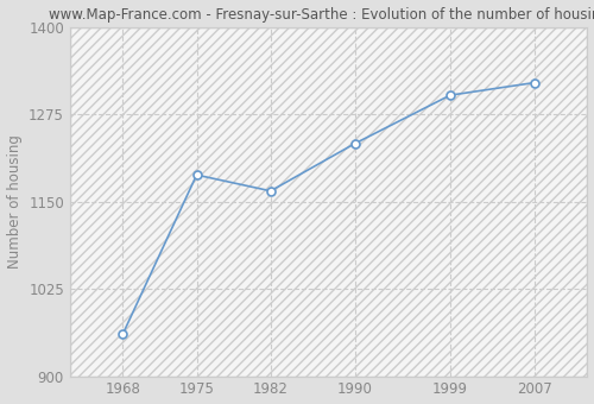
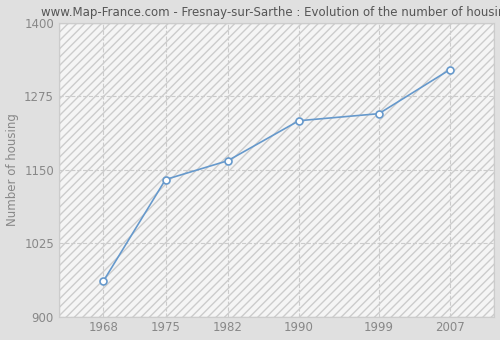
1975: 1188 -> 1133
1999: 1302 -> 1245
